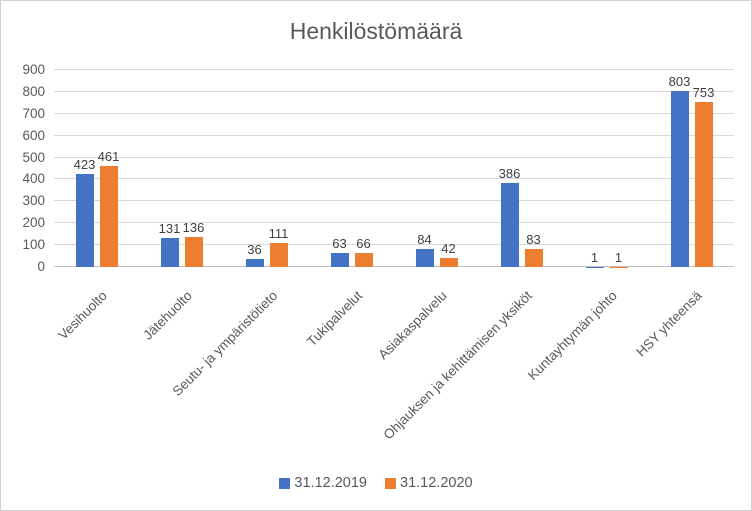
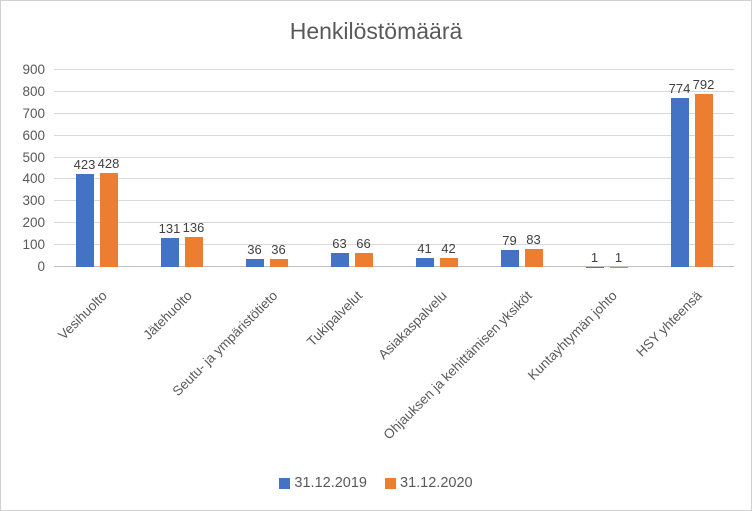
31.12.2020/Vesihuolto: 461 -> 428
31.12.2020/Seutu- ja ympäristötieto: 111 -> 36
31.12.2019/Asiakaspalvelu: 84 -> 41
31.12.2019/Ohjauksen ja kehittämisen yksiköt: 386 -> 79
31.12.2019/HSY yhteensä: 803 -> 774
31.12.2020/HSY yhteensä: 753 -> 792
